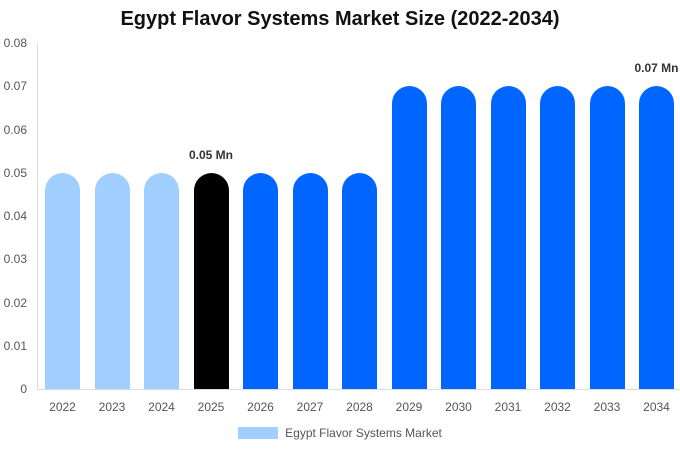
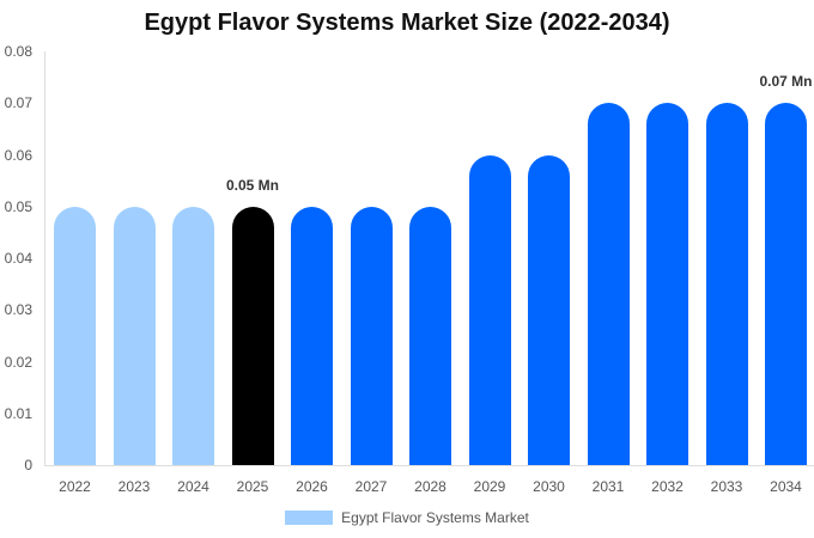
2029: 0.07 -> 0.06
2030: 0.07 -> 0.06
